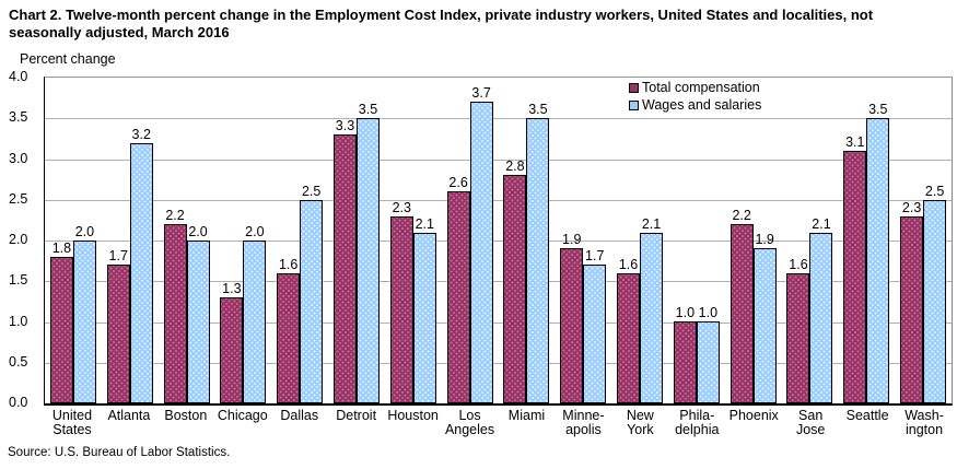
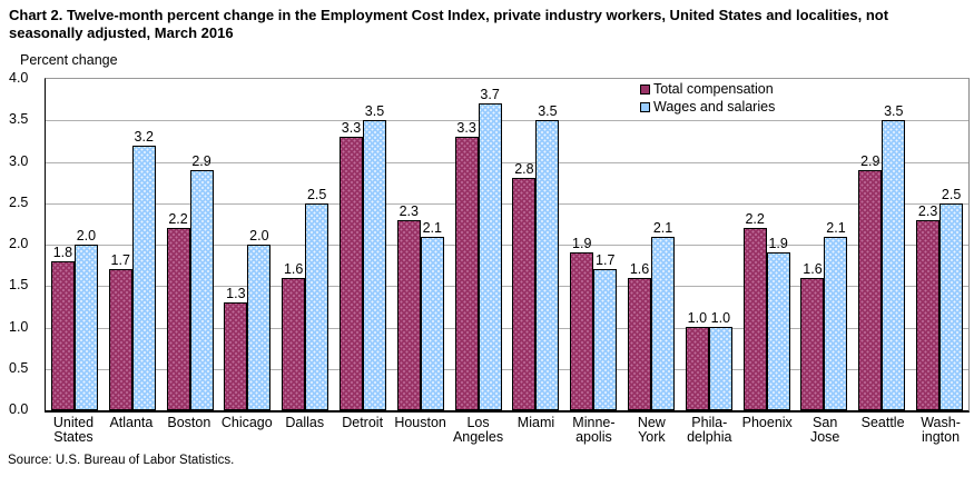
Wages and salaries/Boston: 2.0 -> 2.9
Total compensation/Los Angeles: 2.6 -> 3.3
Total compensation/Seattle: 3.1 -> 2.9
